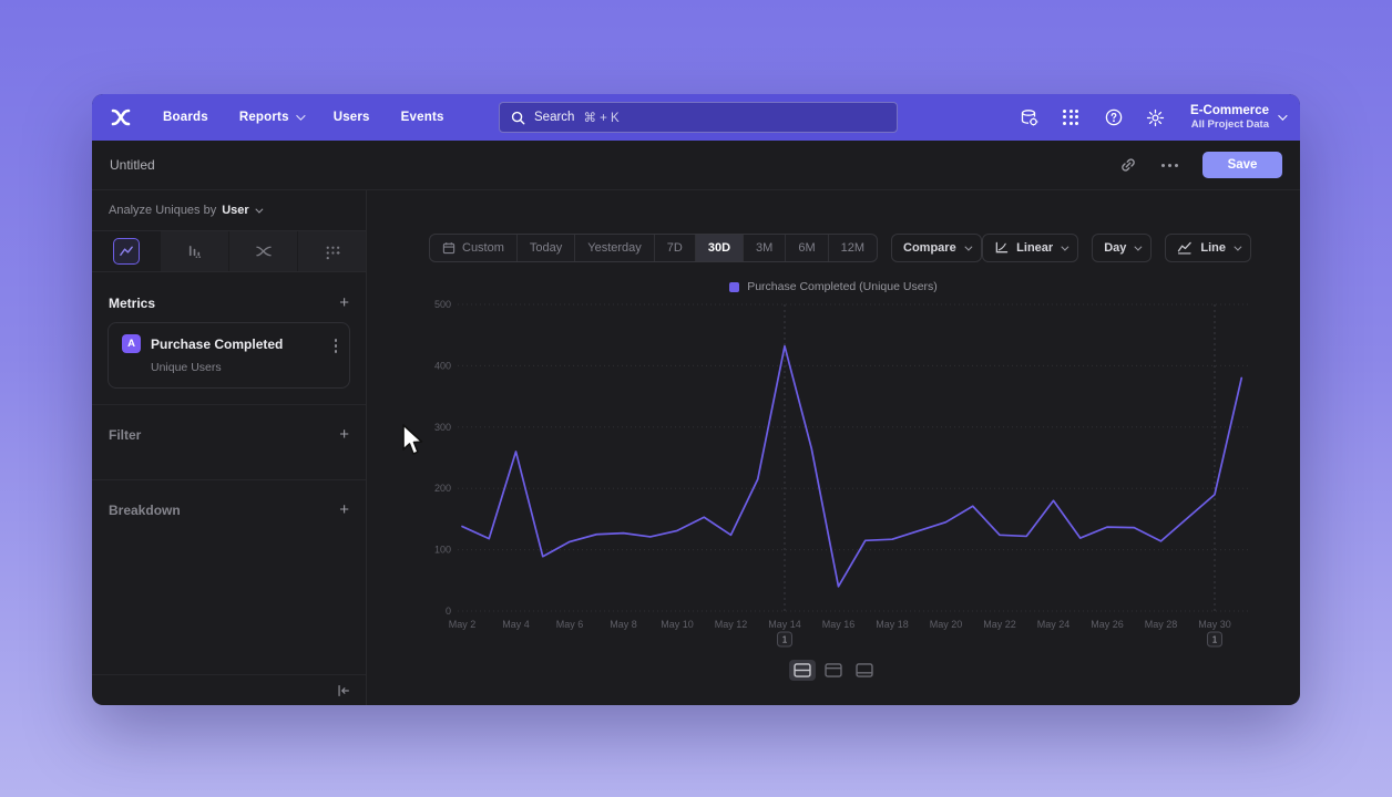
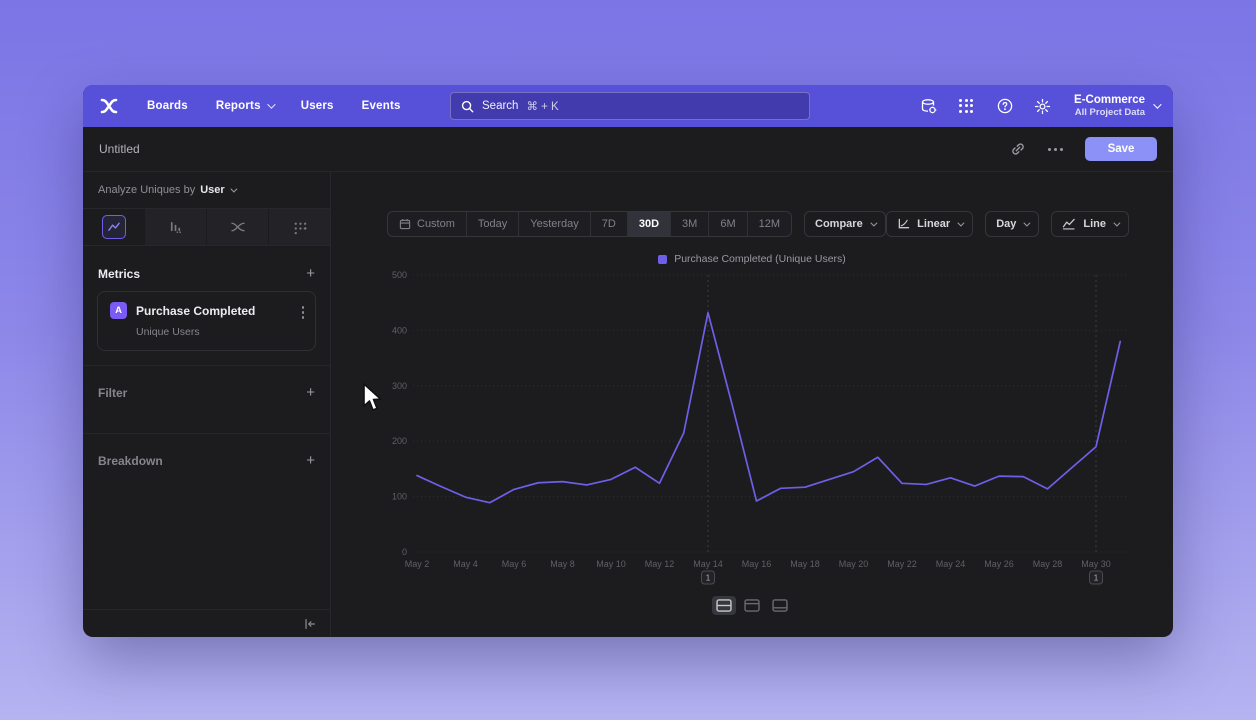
May 4: 260 -> 100
May 16: 40 -> 90
May 24: 180 -> 130
